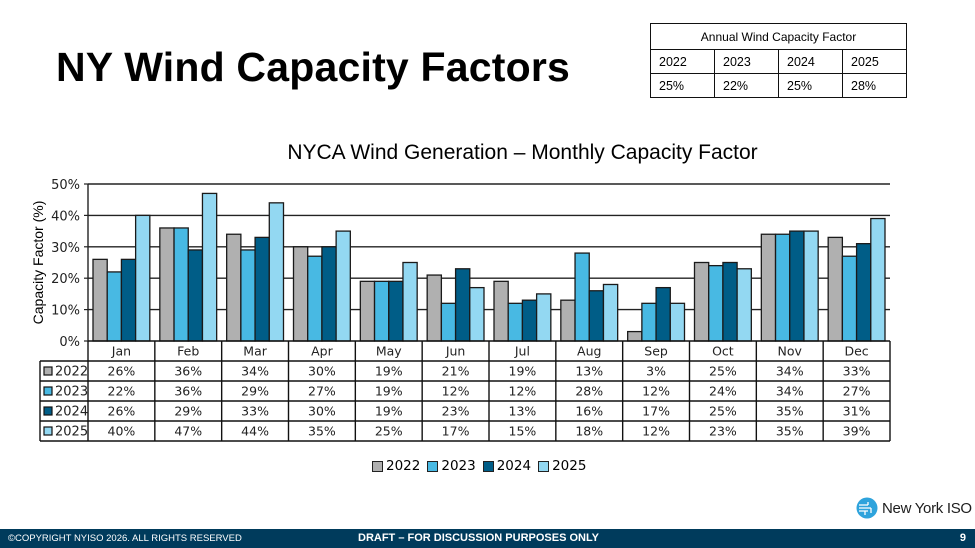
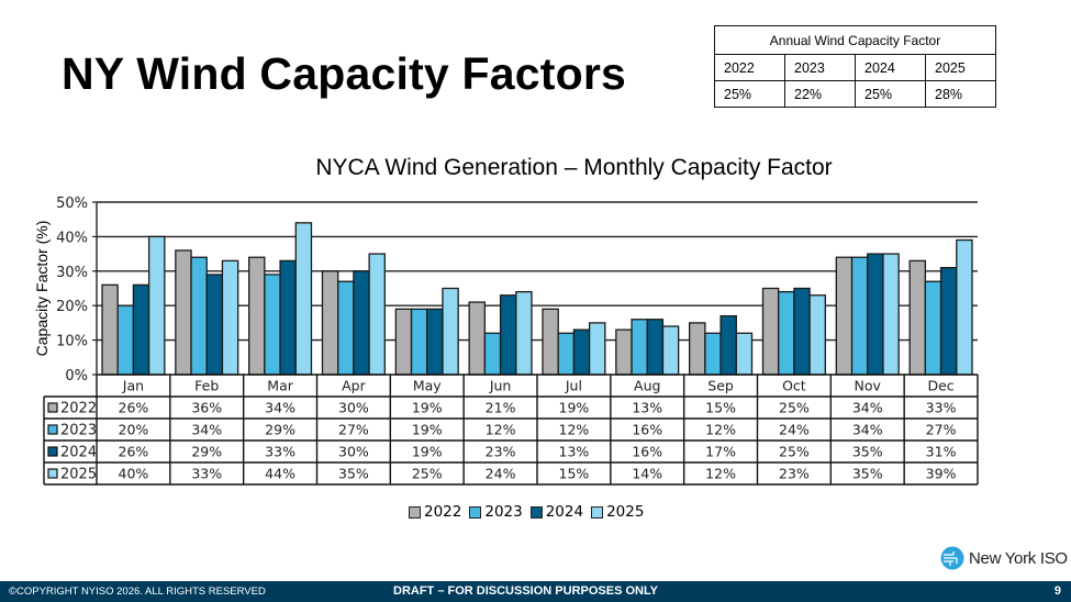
2023/Jan: 22% -> 20%
2023/Feb: 36% -> 34%
2025/Feb: 47% -> 33%
2025/Jun: 17% -> 24%
2023/Aug: 28% -> 16%
2025/Aug: 18% -> 14%
2022/Sep: 3% -> 15%
